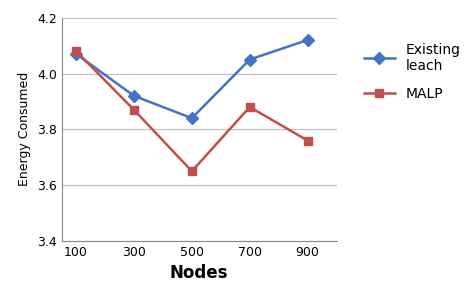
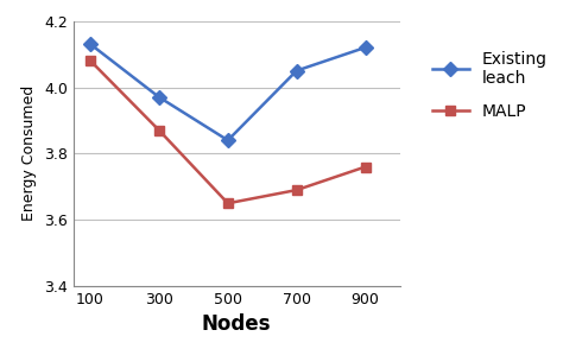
Existing leach/100: 4.07 -> 4.13
Existing leach/300: 3.92 -> 3.97
MALP/700: 3.88 -> 3.69
